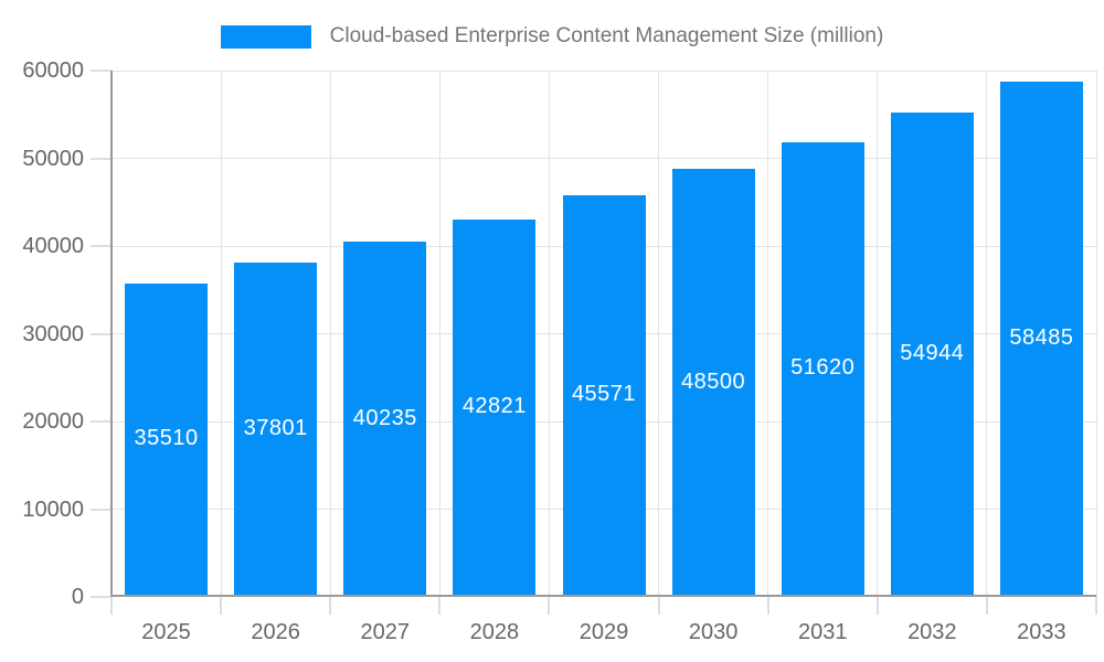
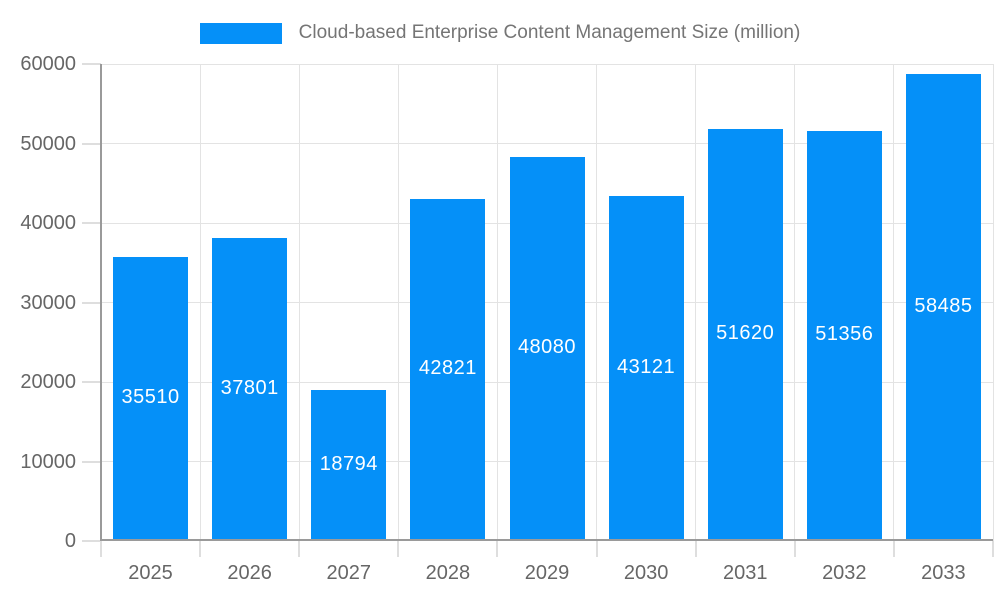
2027: 40235 -> 18794
2029: 45571 -> 48080
2030: 48500 -> 43121
2032: 54944 -> 51356
